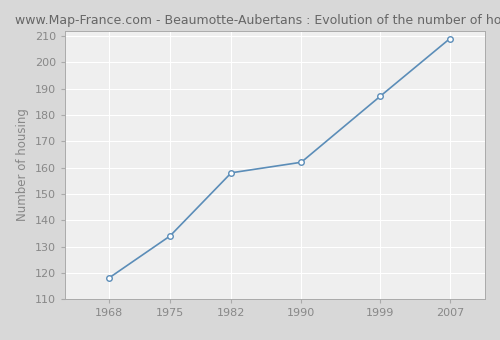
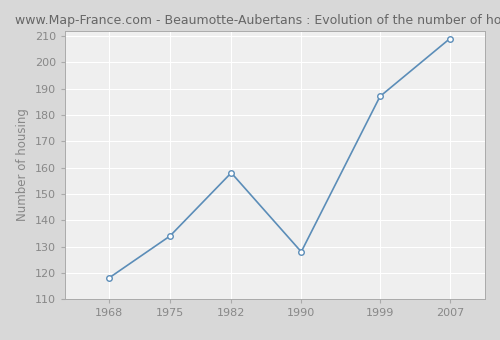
1990: 162 -> 128
